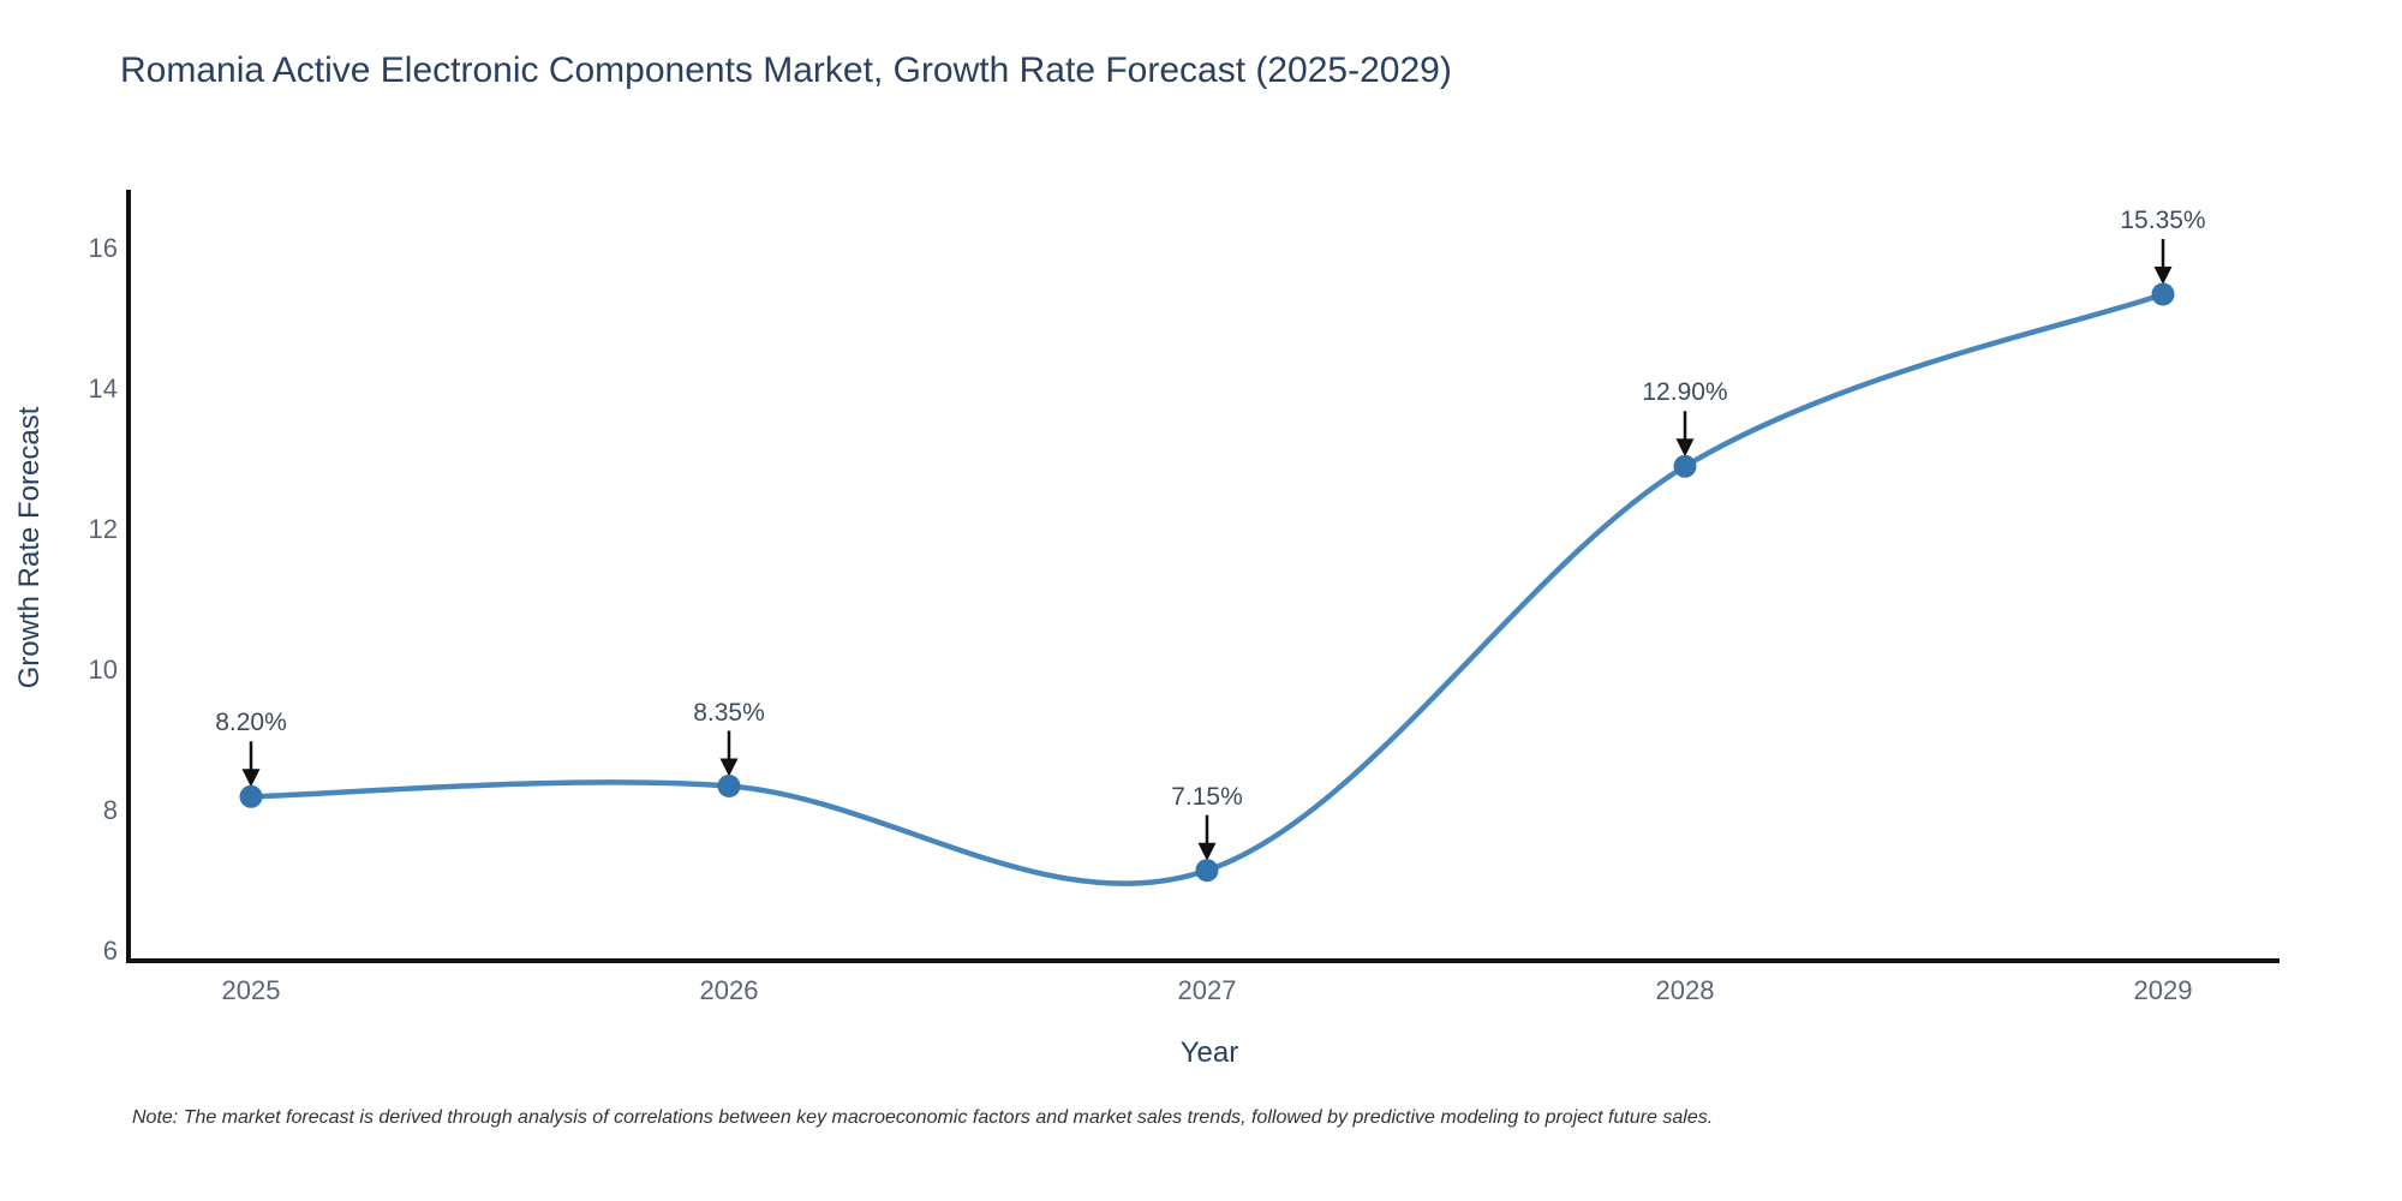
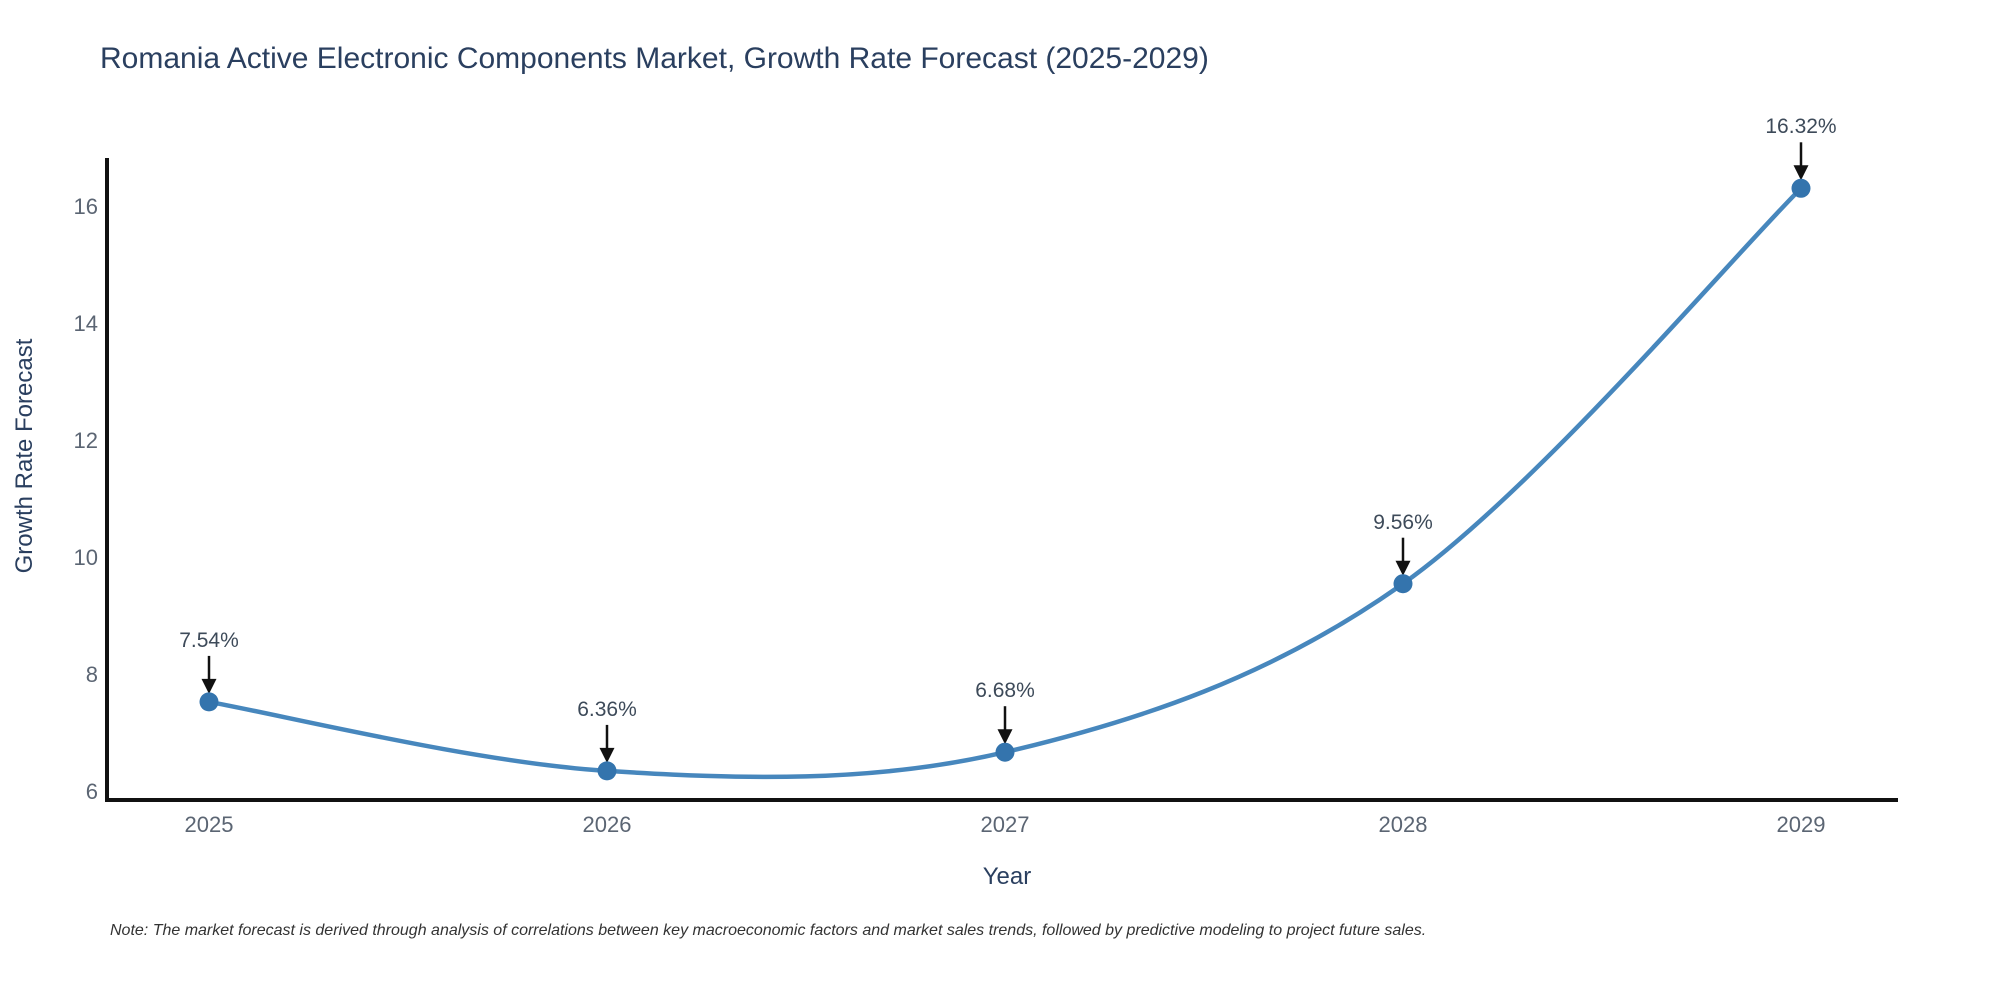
2025: 8.20% -> 7.54%
2026: 8.35% -> 6.36%
2027: 7.15% -> 6.68%
2028: 12.90% -> 9.56%
2029: 15.35% -> 16.32%
